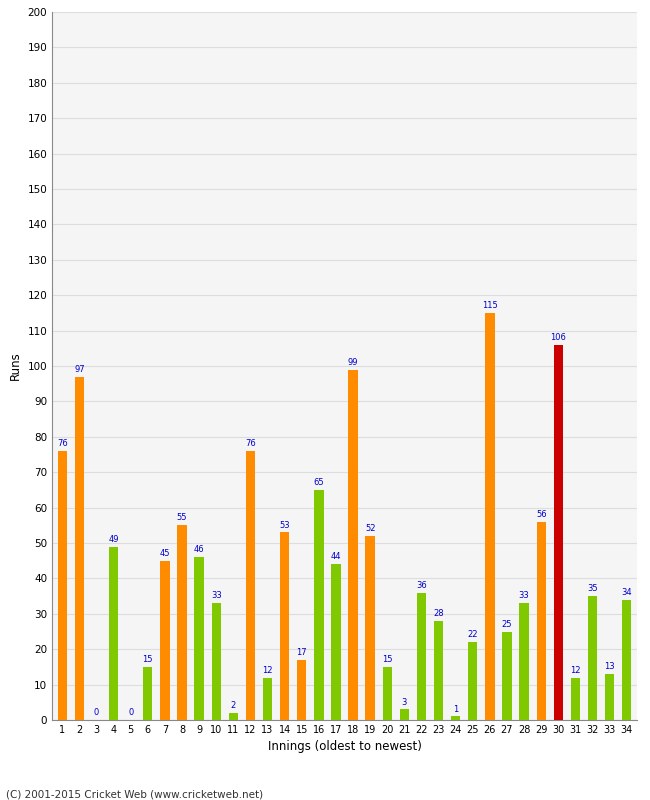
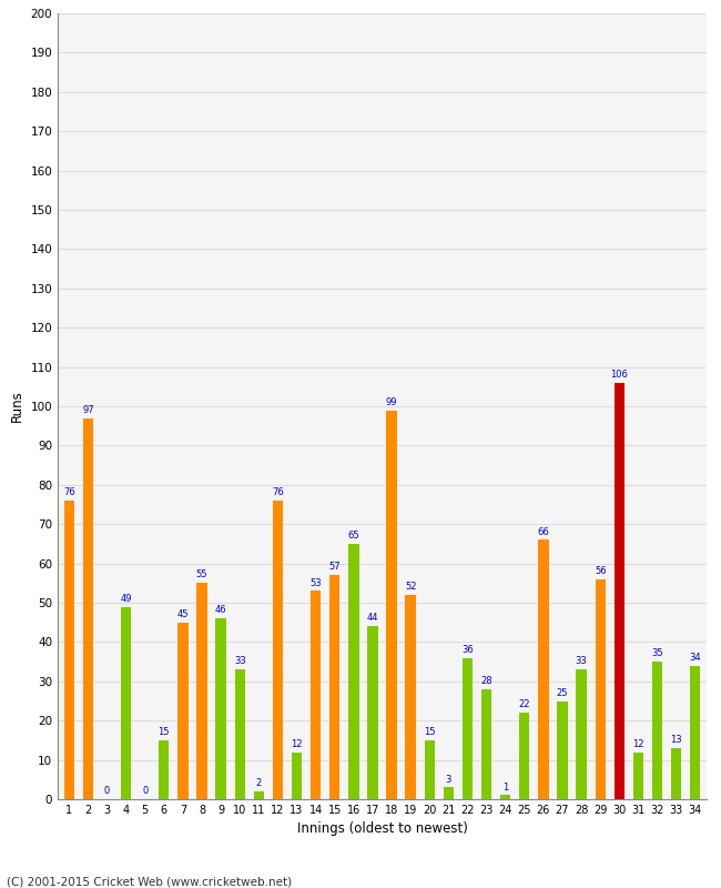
15: 17 -> 57
26: 115 -> 66
